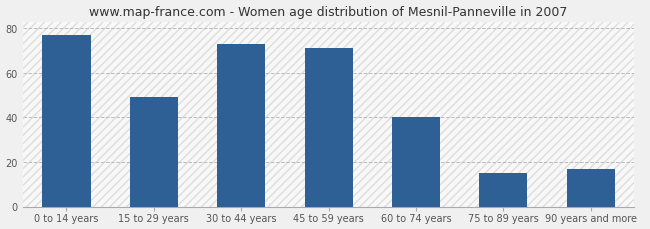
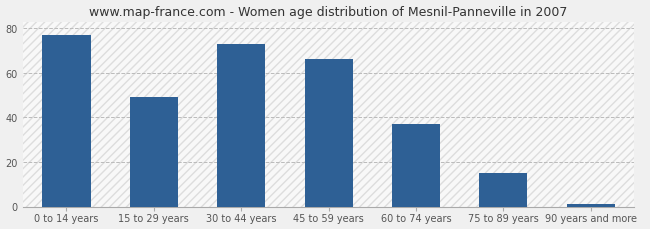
45 to 59 years: 71 -> 66
60 to 74 years: 40 -> 37
90 years and more: 17 -> 1
